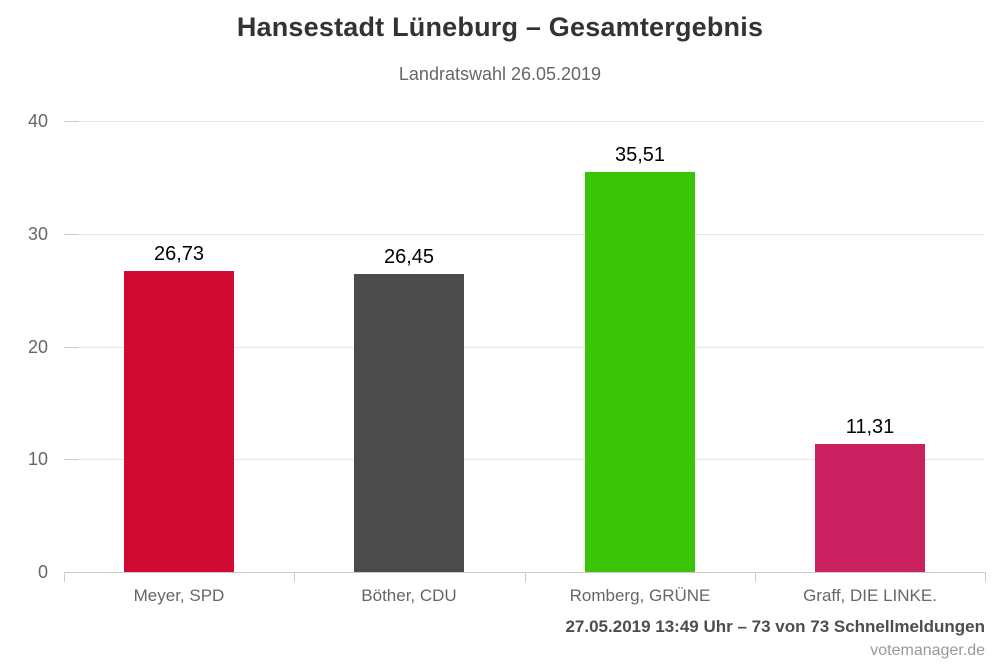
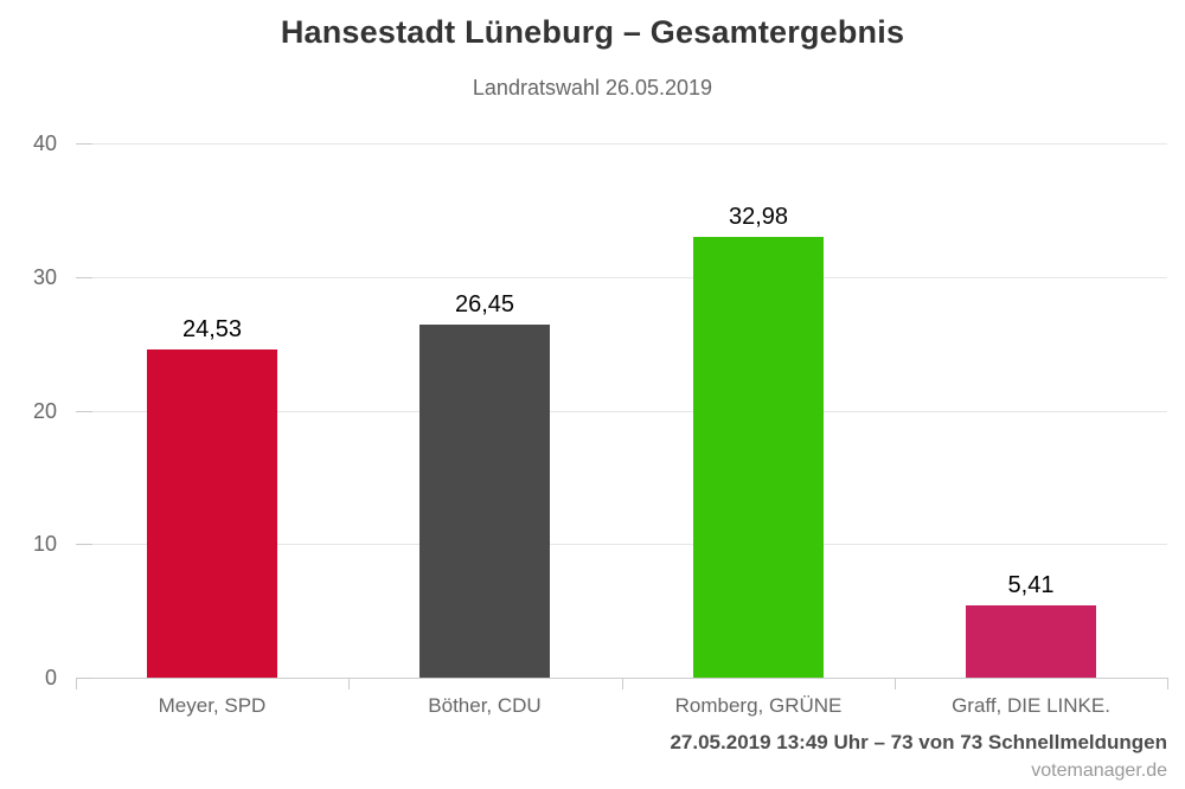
Meyer, SPD: 26,73 -> 24,53
Romberg, GRÜNE: 35,51 -> 32,98
Graff, DIE LINKE.: 11,31 -> 5,41
